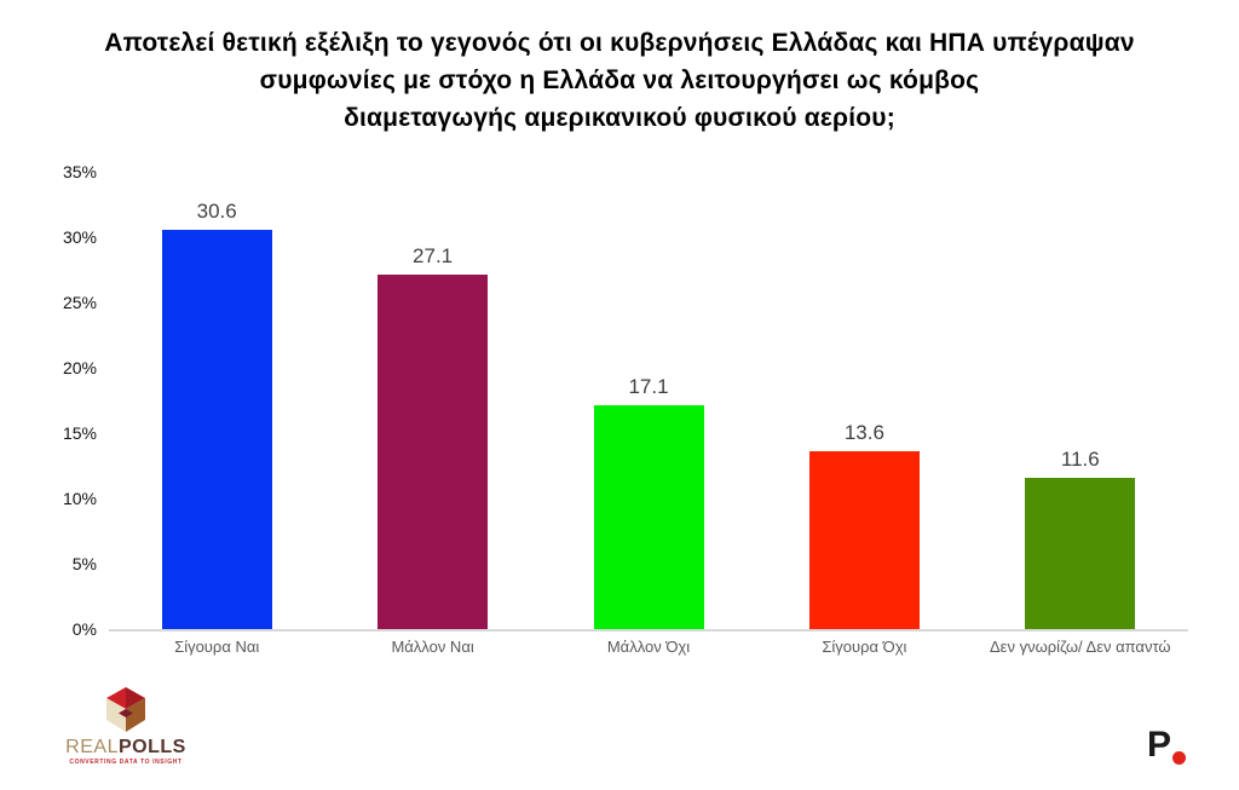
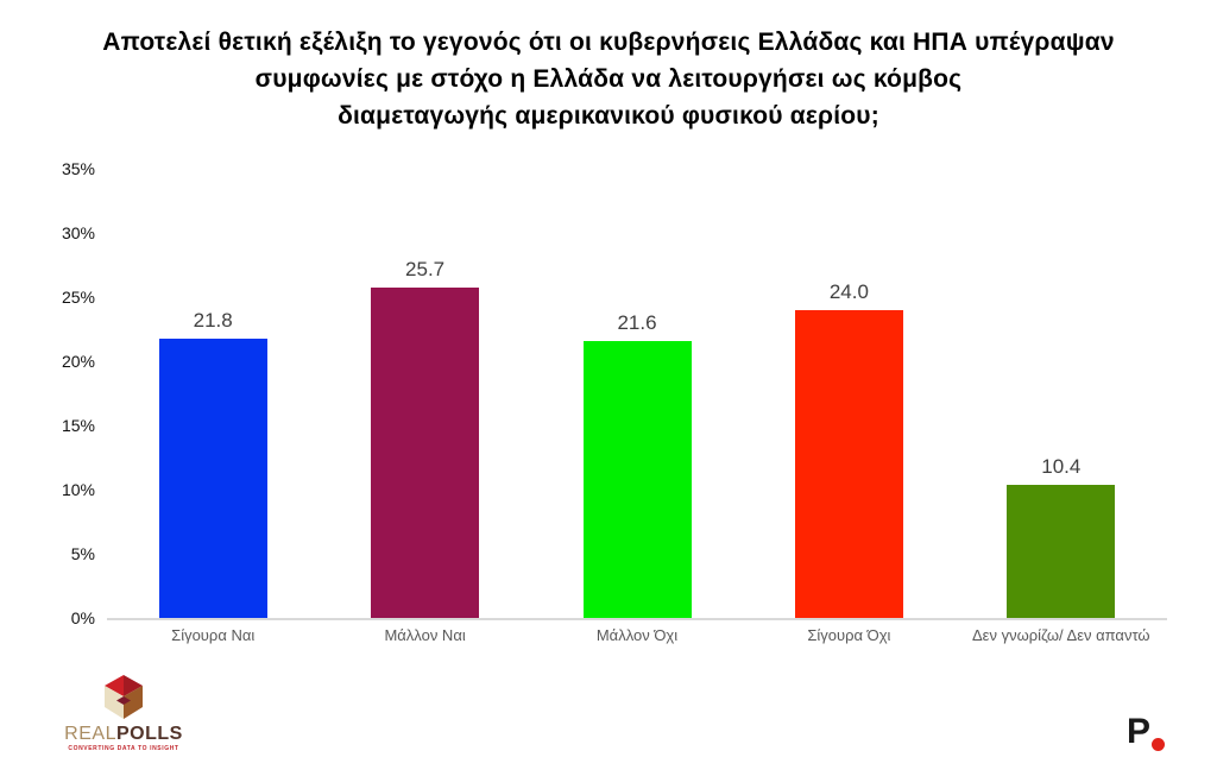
Σίγουρα Ναι: 30.6 -> 21.8
Μάλλον Ναι: 27.1 -> 25.7
Μάλλον Όχι: 17.1 -> 21.6
Σίγουρα Όχι: 13.6 -> 24.0
Δεν γνωρίζω/ Δεν απαντώ: 11.6 -> 10.4
